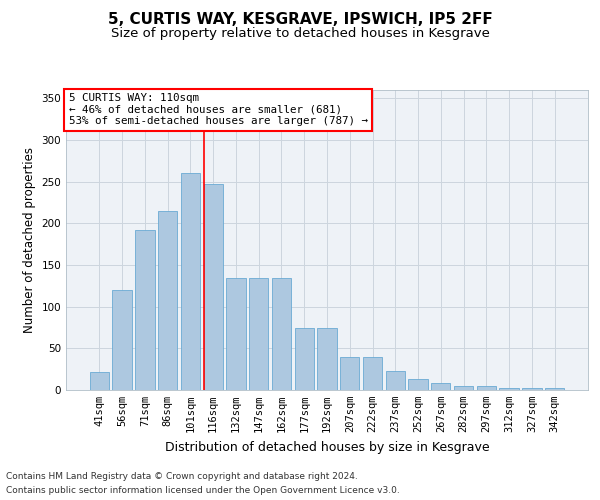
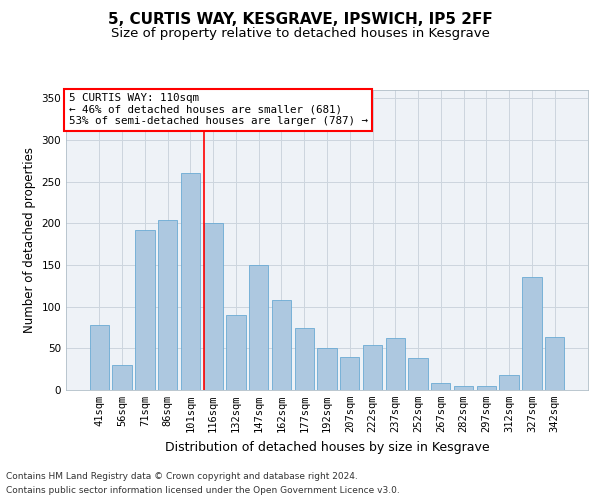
41sqm: 22 -> 78
56sqm: 120 -> 30
86sqm: 215 -> 204
116sqm: 247 -> 200
132sqm: 135 -> 90
147sqm: 135 -> 150
162sqm: 135 -> 108
192sqm: 75 -> 50
222sqm: 40 -> 54
237sqm: 23 -> 62
252sqm: 13 -> 38
312sqm: 3 -> 18
327sqm: 3 -> 136
342sqm: 3 -> 64
